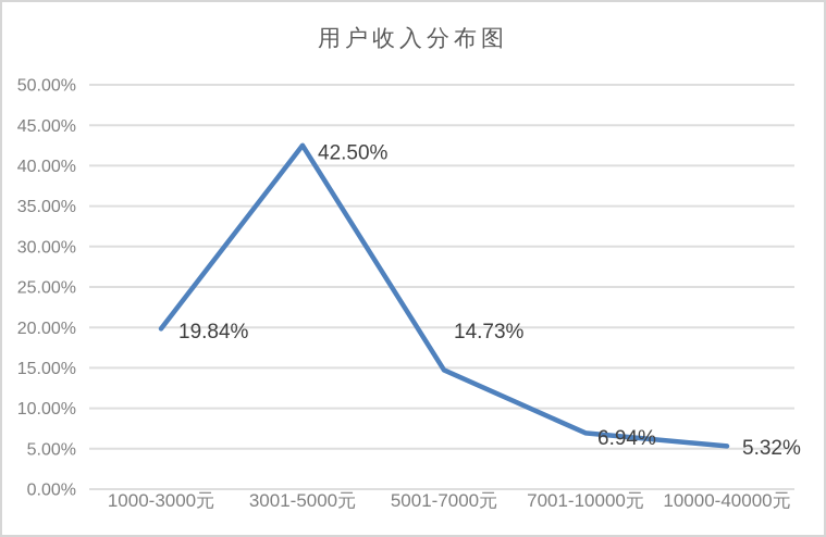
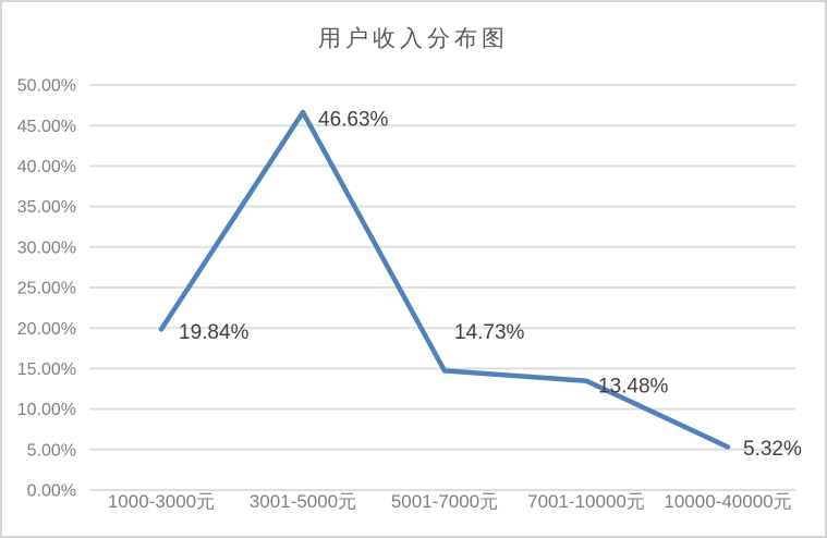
3001-5000元: 42.50% -> 46.63%
7001-10000元: 6.94% -> 13.48%
